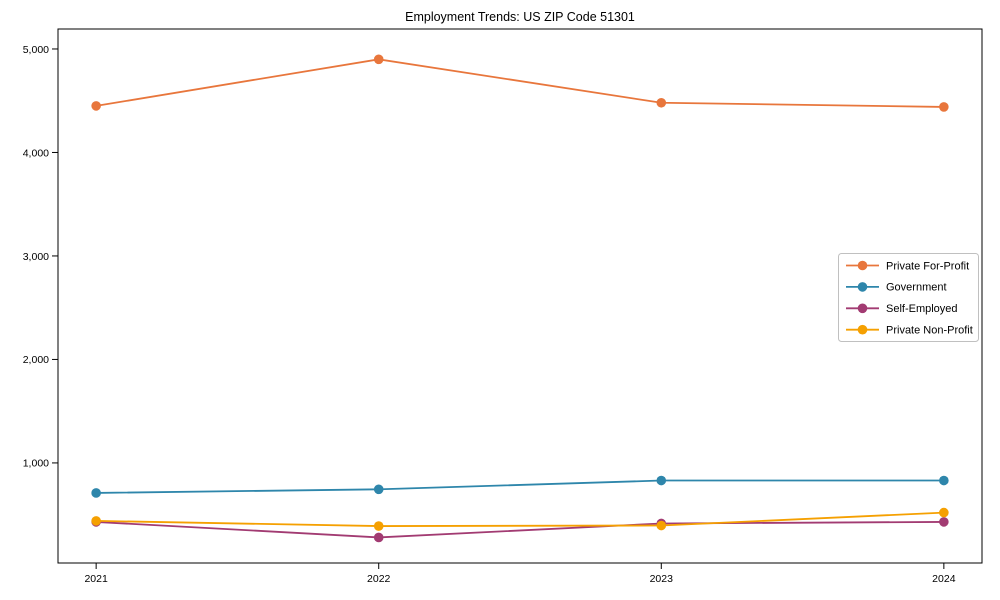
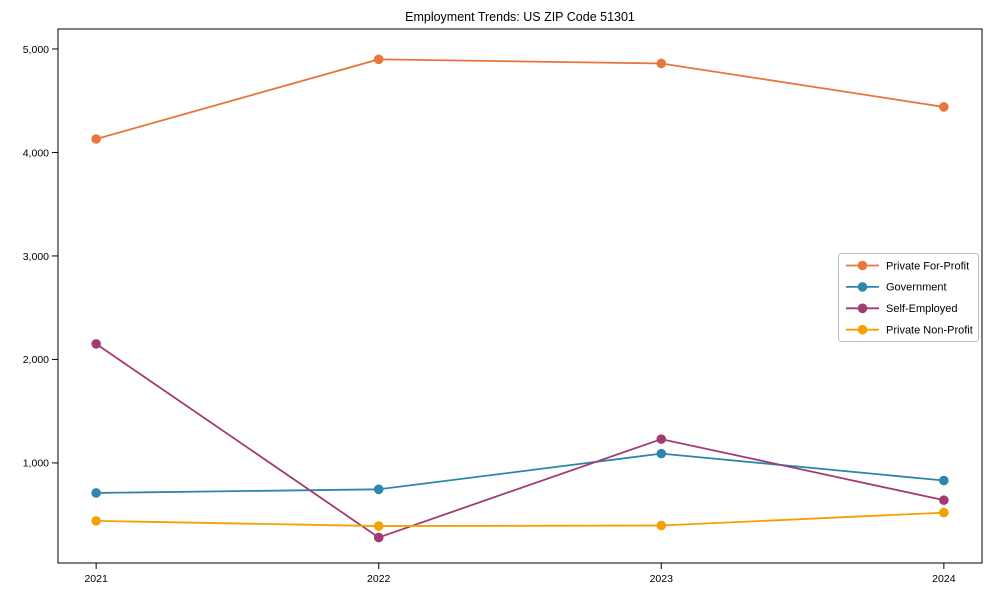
Private For-Profit/2021: 4450 -> 4130
Self-Employed/2021: 430 -> 2150
Private For-Profit/2023: 4480 -> 4860
Government/2023: 830 -> 1090
Self-Employed/2023: 420 -> 1230
Self-Employed/2024: 430 -> 640
